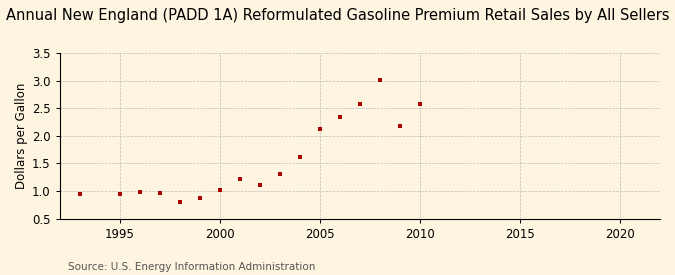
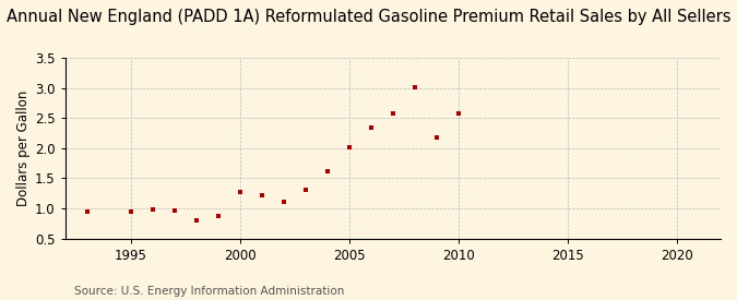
2000: 1.02 -> 1.27
2005: 2.12 -> 2.01
